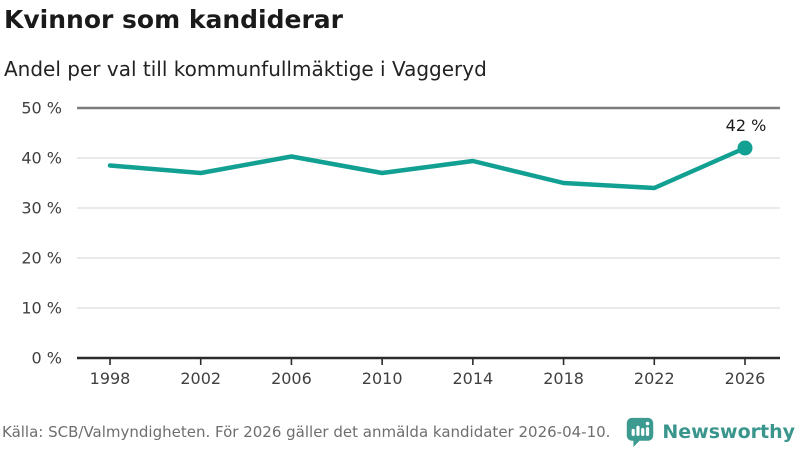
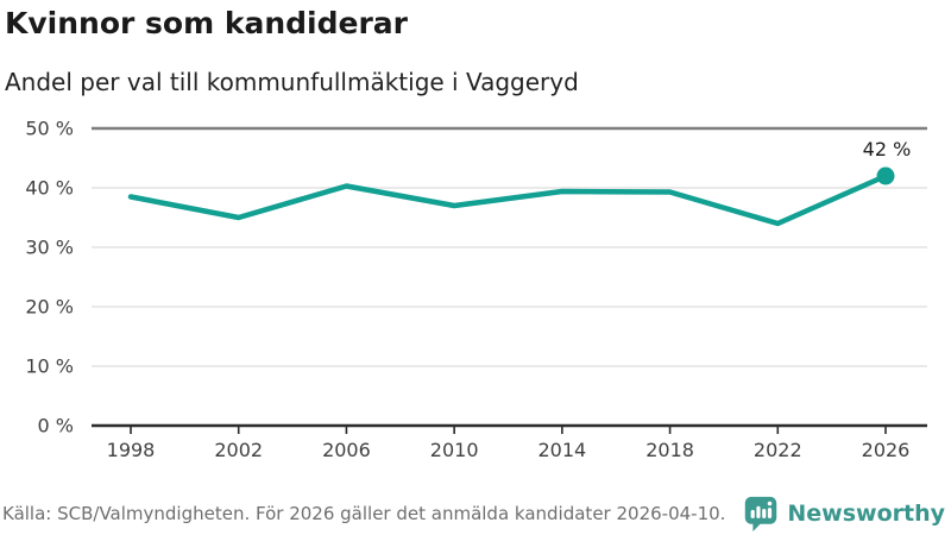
2002: 37% -> 35%
2018: 35% -> 39%
